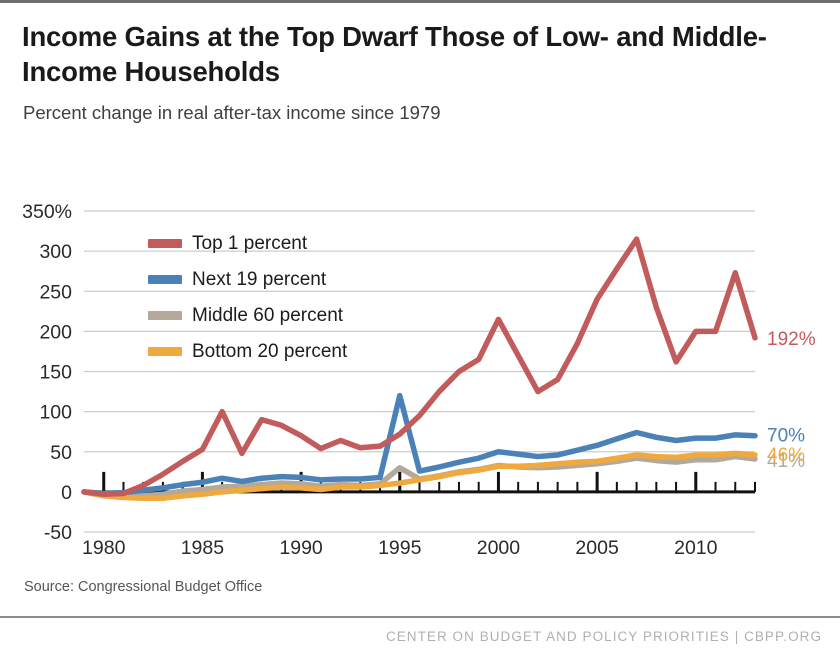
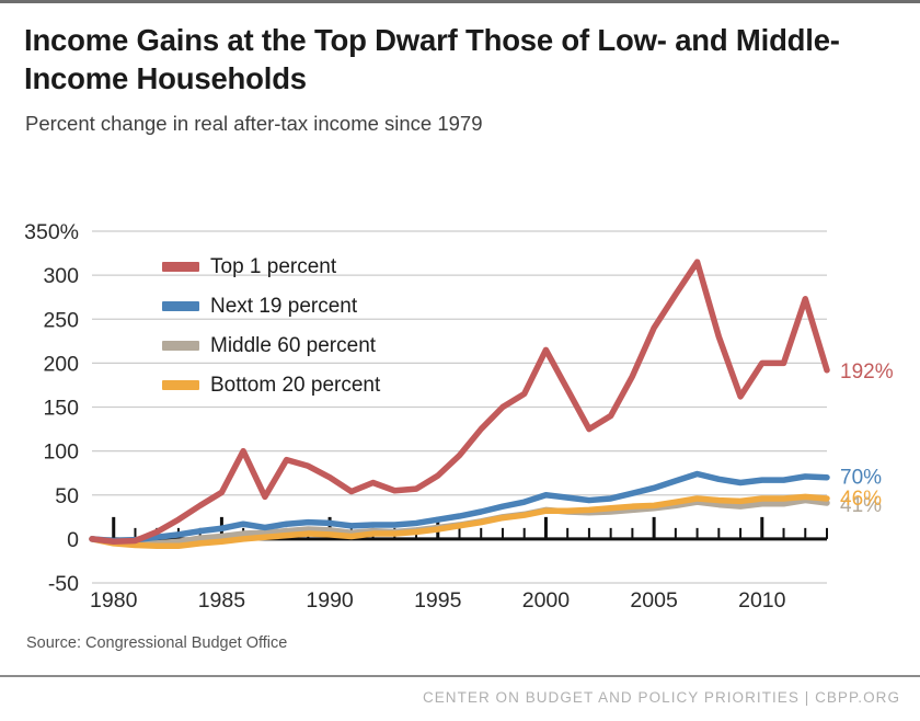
Next 19 percent/1995: 120% -> 20%
Middle 60 percent/1995: 30% -> 10%
